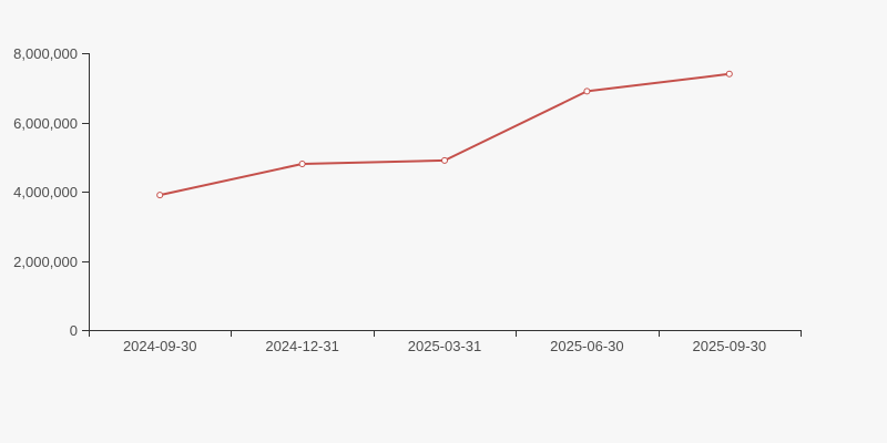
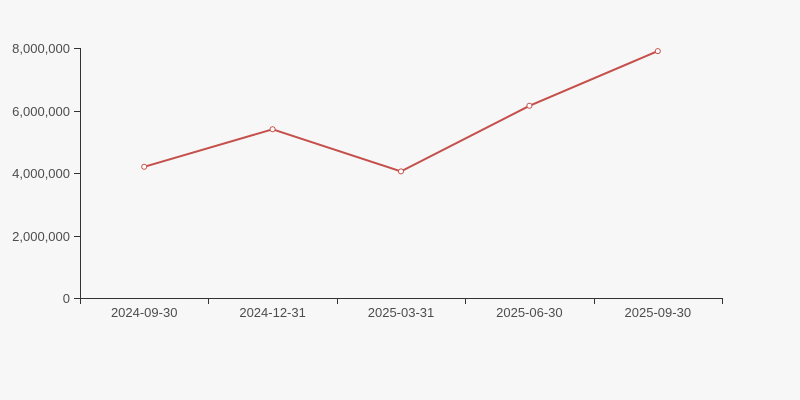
2024-09-30: 3900000 -> 4200000
2024-12-31: 4800000 -> 5400000
2025-03-31: 4900000 -> 4000000
2025-06-30: 6900000 -> 6200000
2025-09-30: 7400000 -> 7900000
